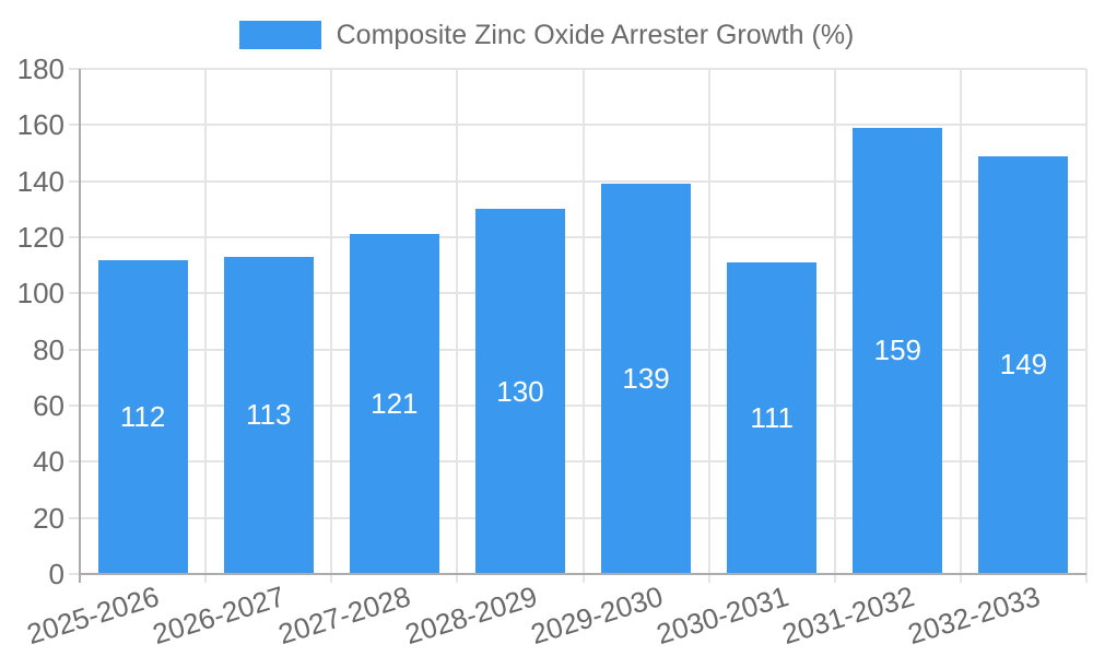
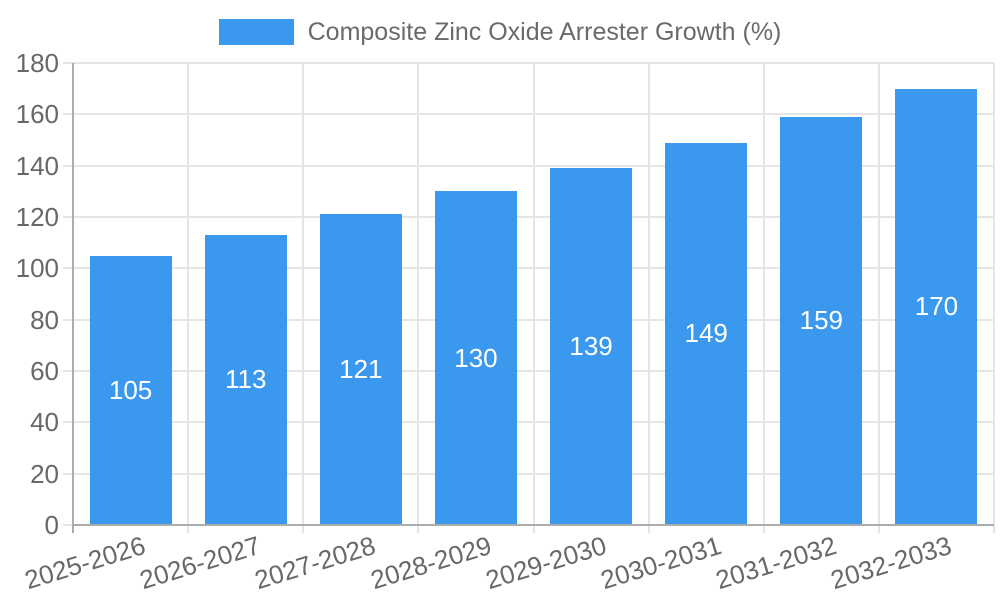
2025-2026: 112 -> 105
2030-2031: 111 -> 149
2032-2033: 149 -> 170
